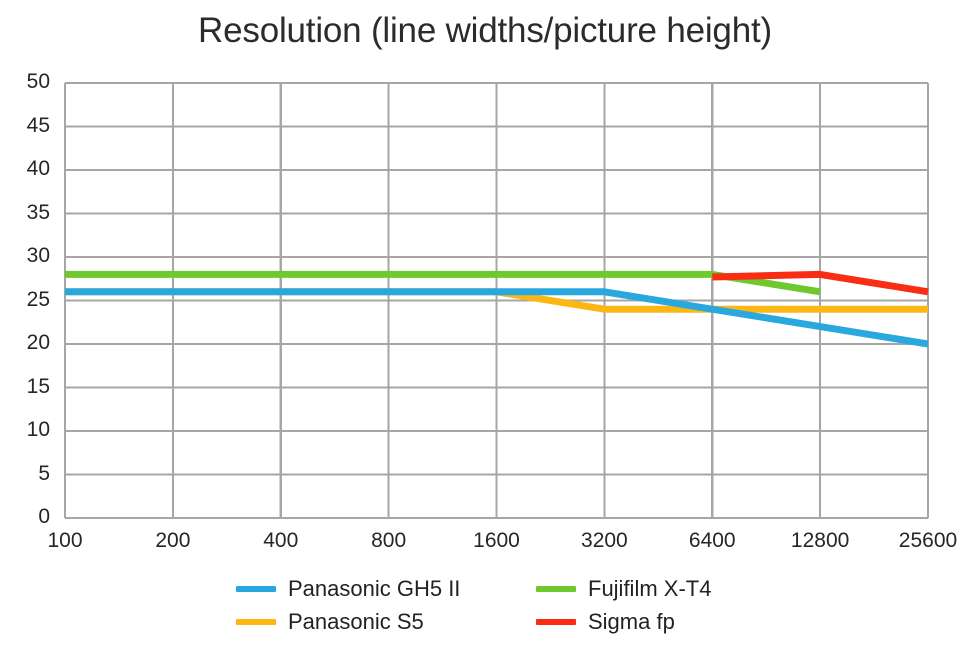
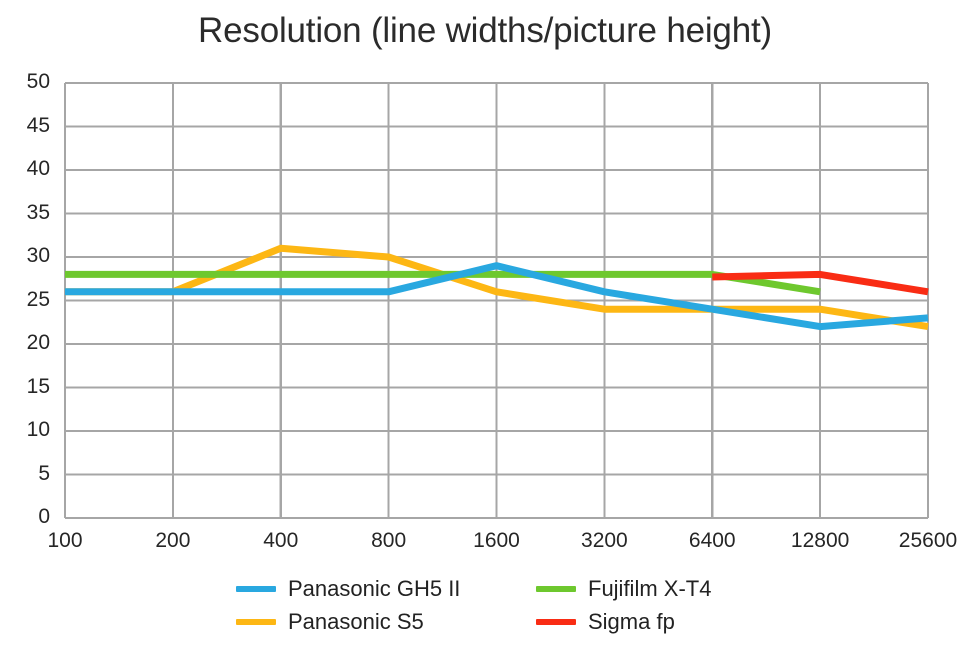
Panasonic S5/400: 26 -> 31
Panasonic S5/800: 26 -> 30
Panasonic GH5 II/1600: 26 -> 29
Panasonic GH5 II/25600: 20 -> 23
Panasonic S5/25600: 24 -> 22
